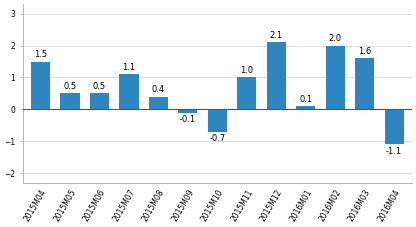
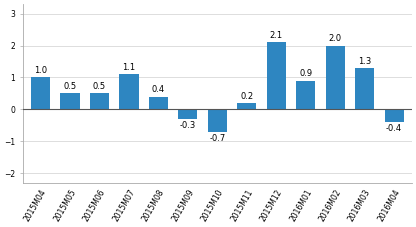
2015M04: 1.5 -> 1.0
2015M09: -0.1 -> -0.3
2015M11: 1.0 -> 0.2
2016M01: 0.1 -> 0.9
2016M03: 1.6 -> 1.3
2016M04: -1.1 -> -0.4
